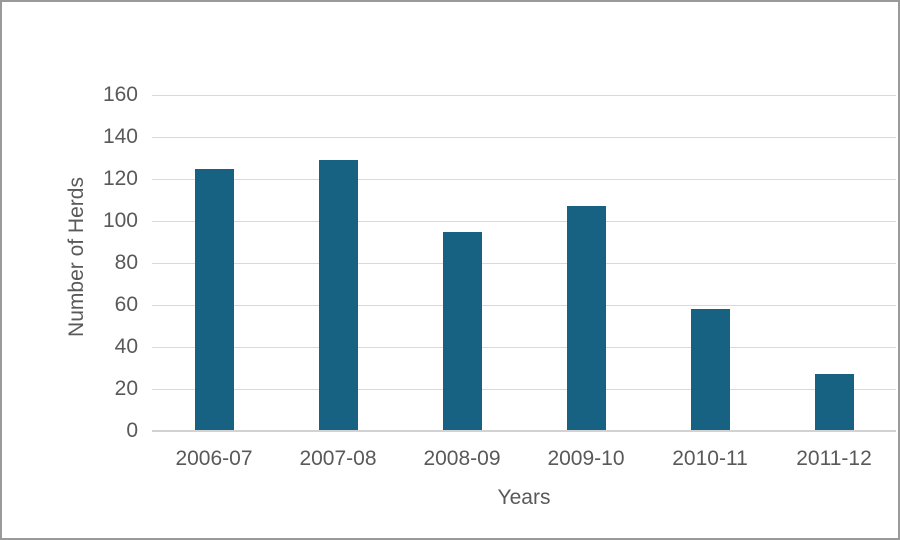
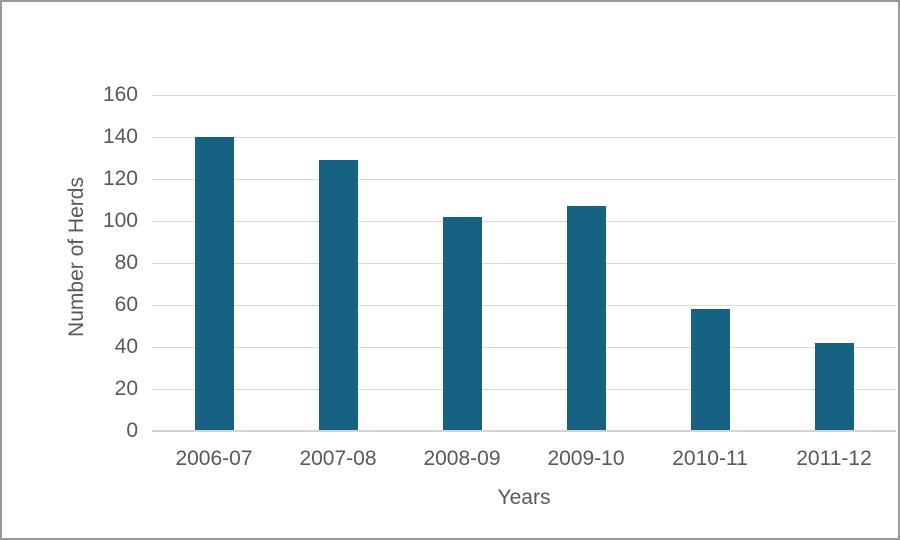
2006-07: 125 -> 140
2008-09: 95 -> 102
2011-12: 27 -> 42
